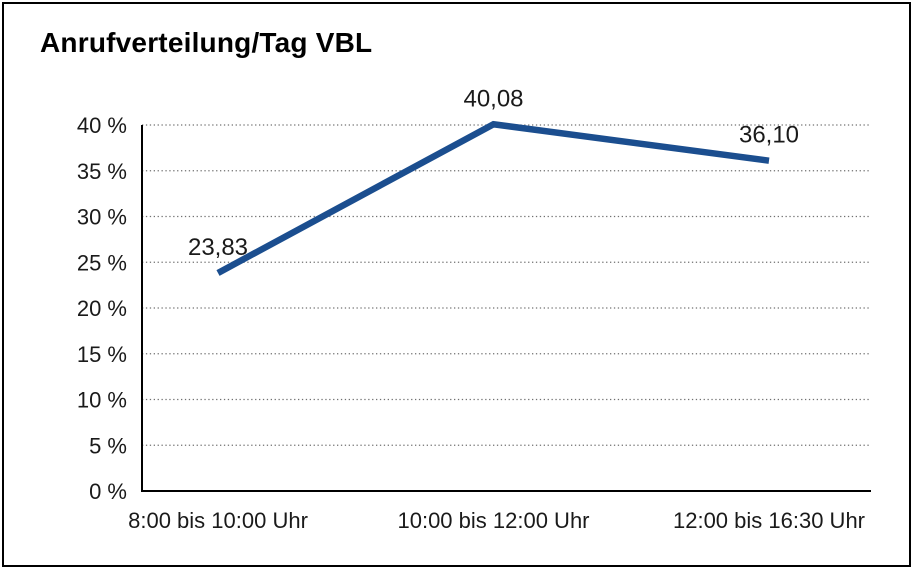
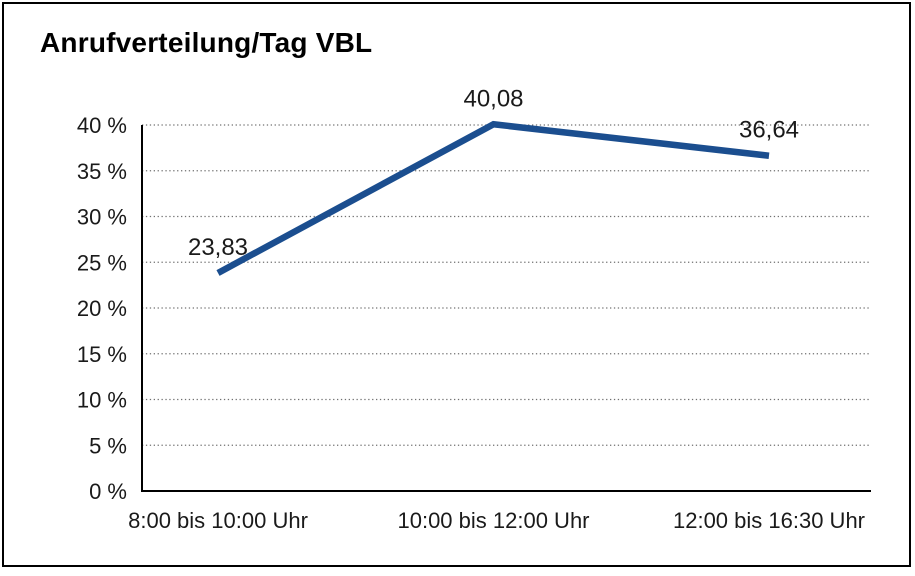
12:00 bis 16:30 Uhr: 36,10 -> 36,64
